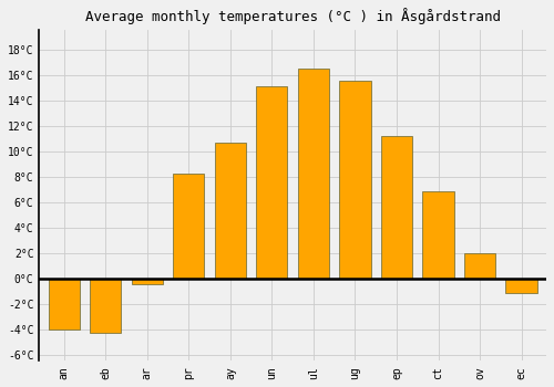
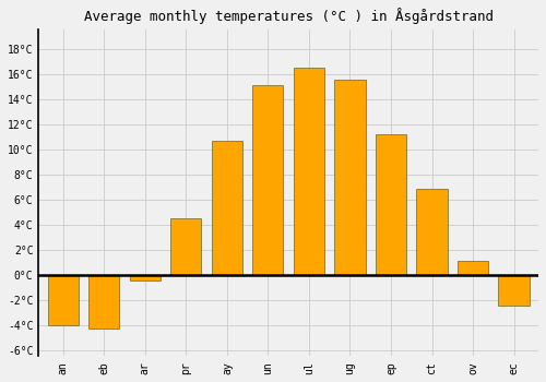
pr: 8.2°C -> 4.5°C
ov: 2.0°C -> 1.1°C
ec: -1.2°C -> -2.5°C
